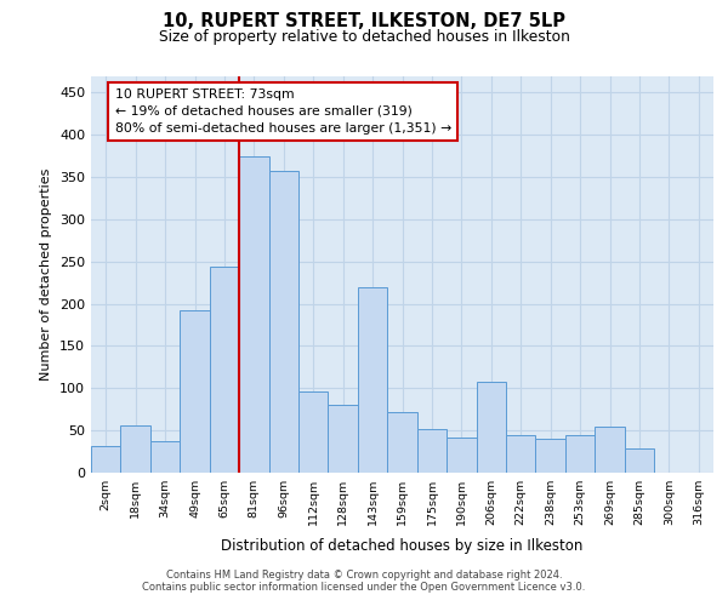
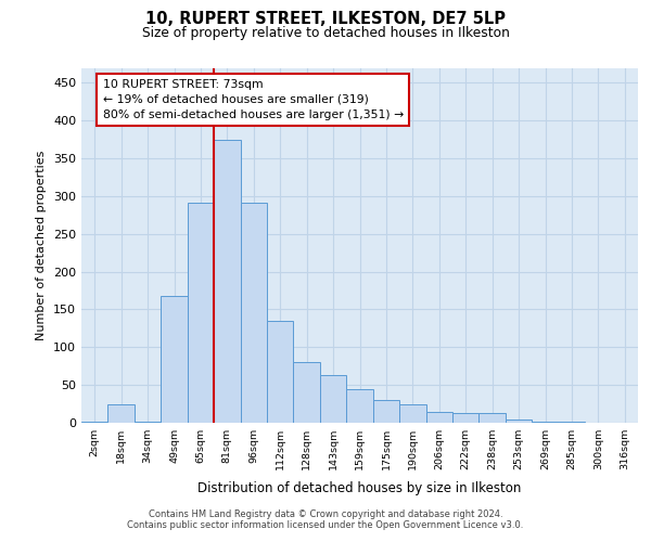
2sqm: 32 -> 1
18sqm: 56 -> 25
34sqm: 38 -> 1
49sqm: 192 -> 168
65sqm: 244 -> 291
96sqm: 358 -> 291
112sqm: 96 -> 135
143sqm: 220 -> 63
159sqm: 72 -> 44
175sqm: 52 -> 30
190sqm: 42 -> 24
206sqm: 108 -> 15
222sqm: 44 -> 13
238sqm: 40 -> 13
253sqm: 44 -> 4
269sqm: 54 -> 2
285sqm: 28 -> 1
